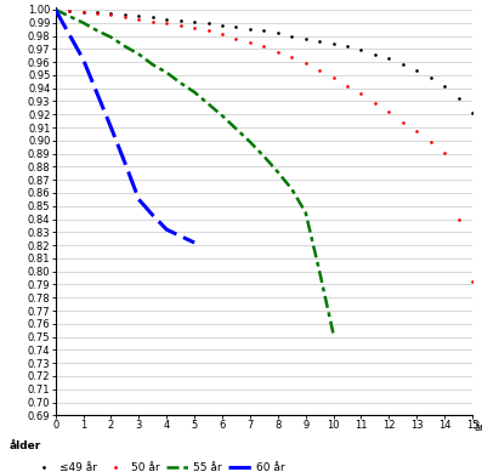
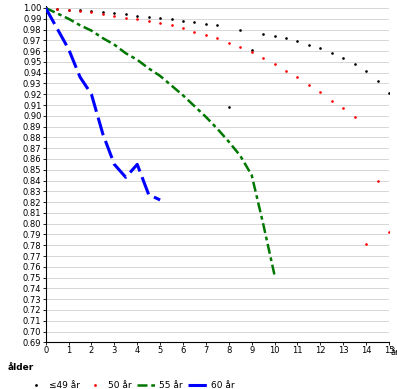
60 år/2: 0.910 -> 0.920
60 år/4: 0.832 -> 0.855
≤49 år/8: 0.982 -> 0.908
≤49 år/9: 0.978 -> 0.961
50 år/14: 0.891 -> 0.781
